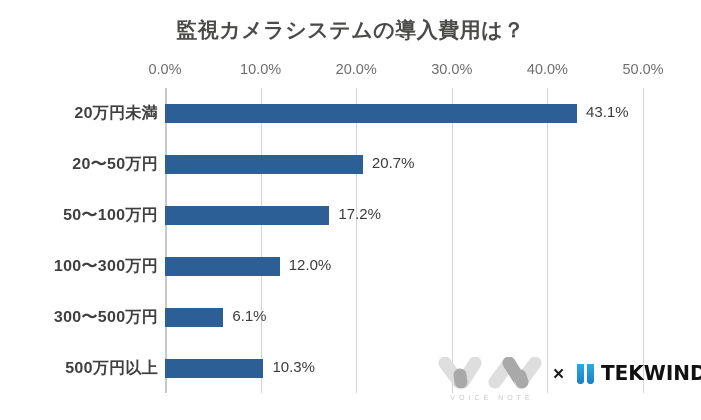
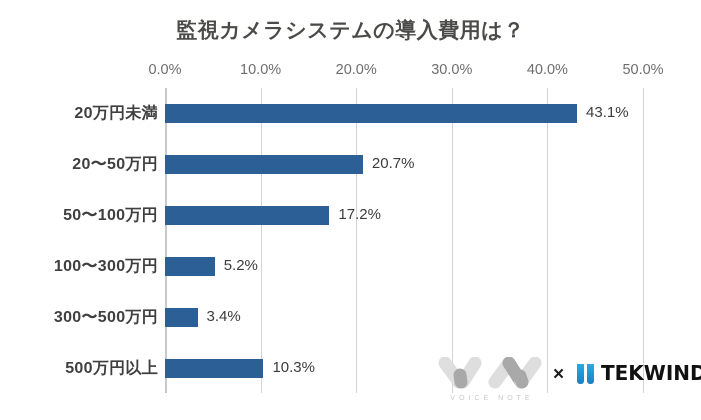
100〜300万円: 12.0% -> 5.2%
300〜500万円: 6.1% -> 3.4%
